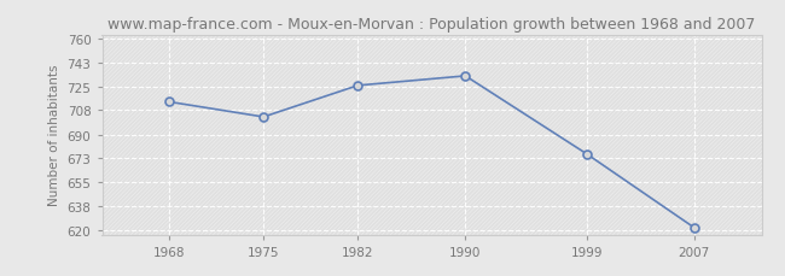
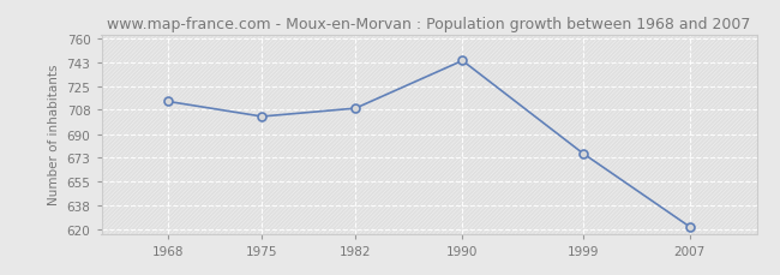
1982: 726 -> 709
1990: 733 -> 744
